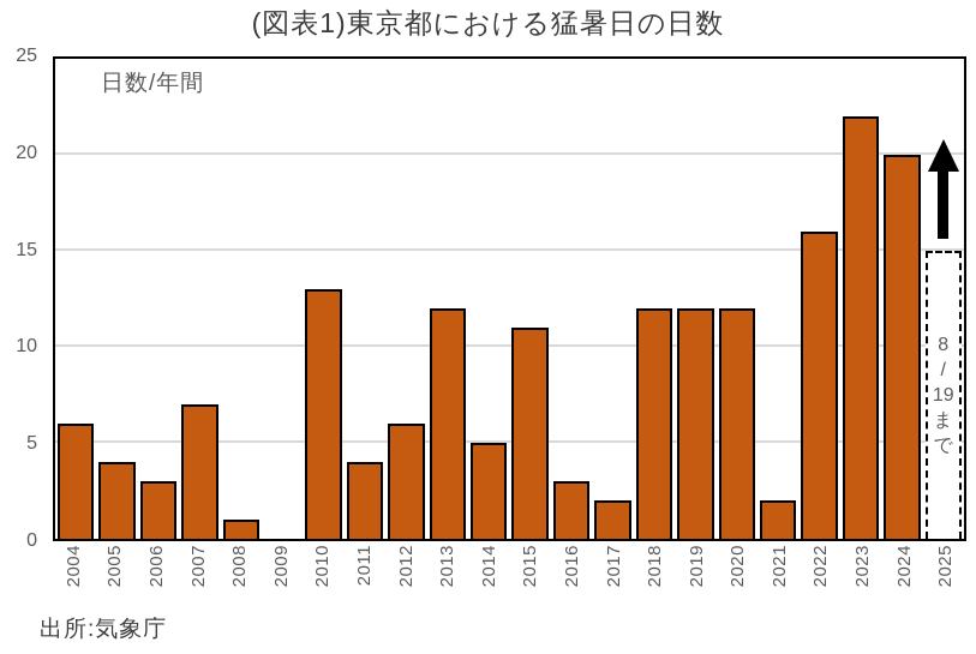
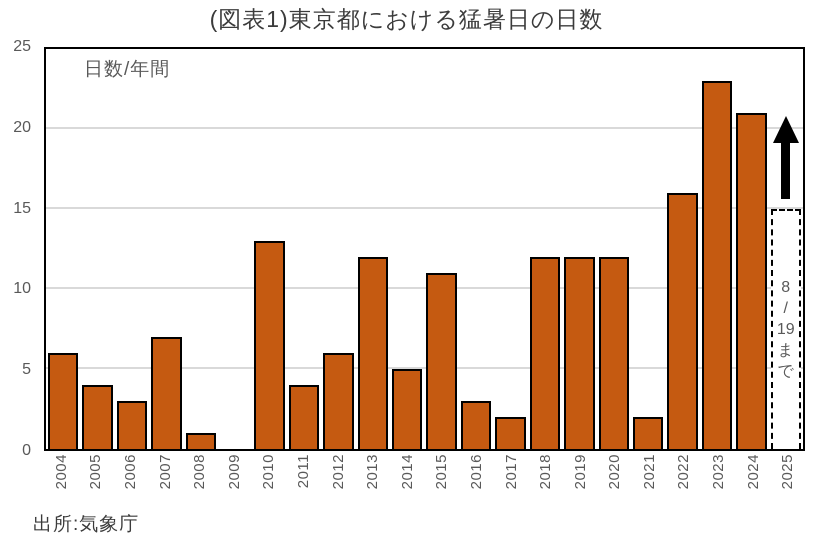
2023: 22 -> 23
2024: 20 -> 21
